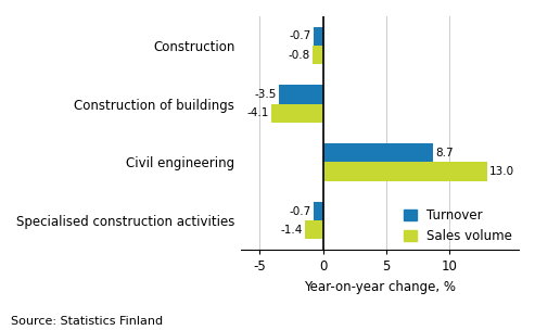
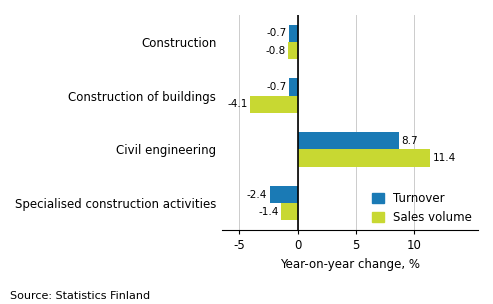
Turnover/Construction of buildings: -3.5 -> -0.7
Sales volume/Civil engineering: 13.0 -> 11.4
Turnover/Specialised construction activities: -0.7 -> -2.4
